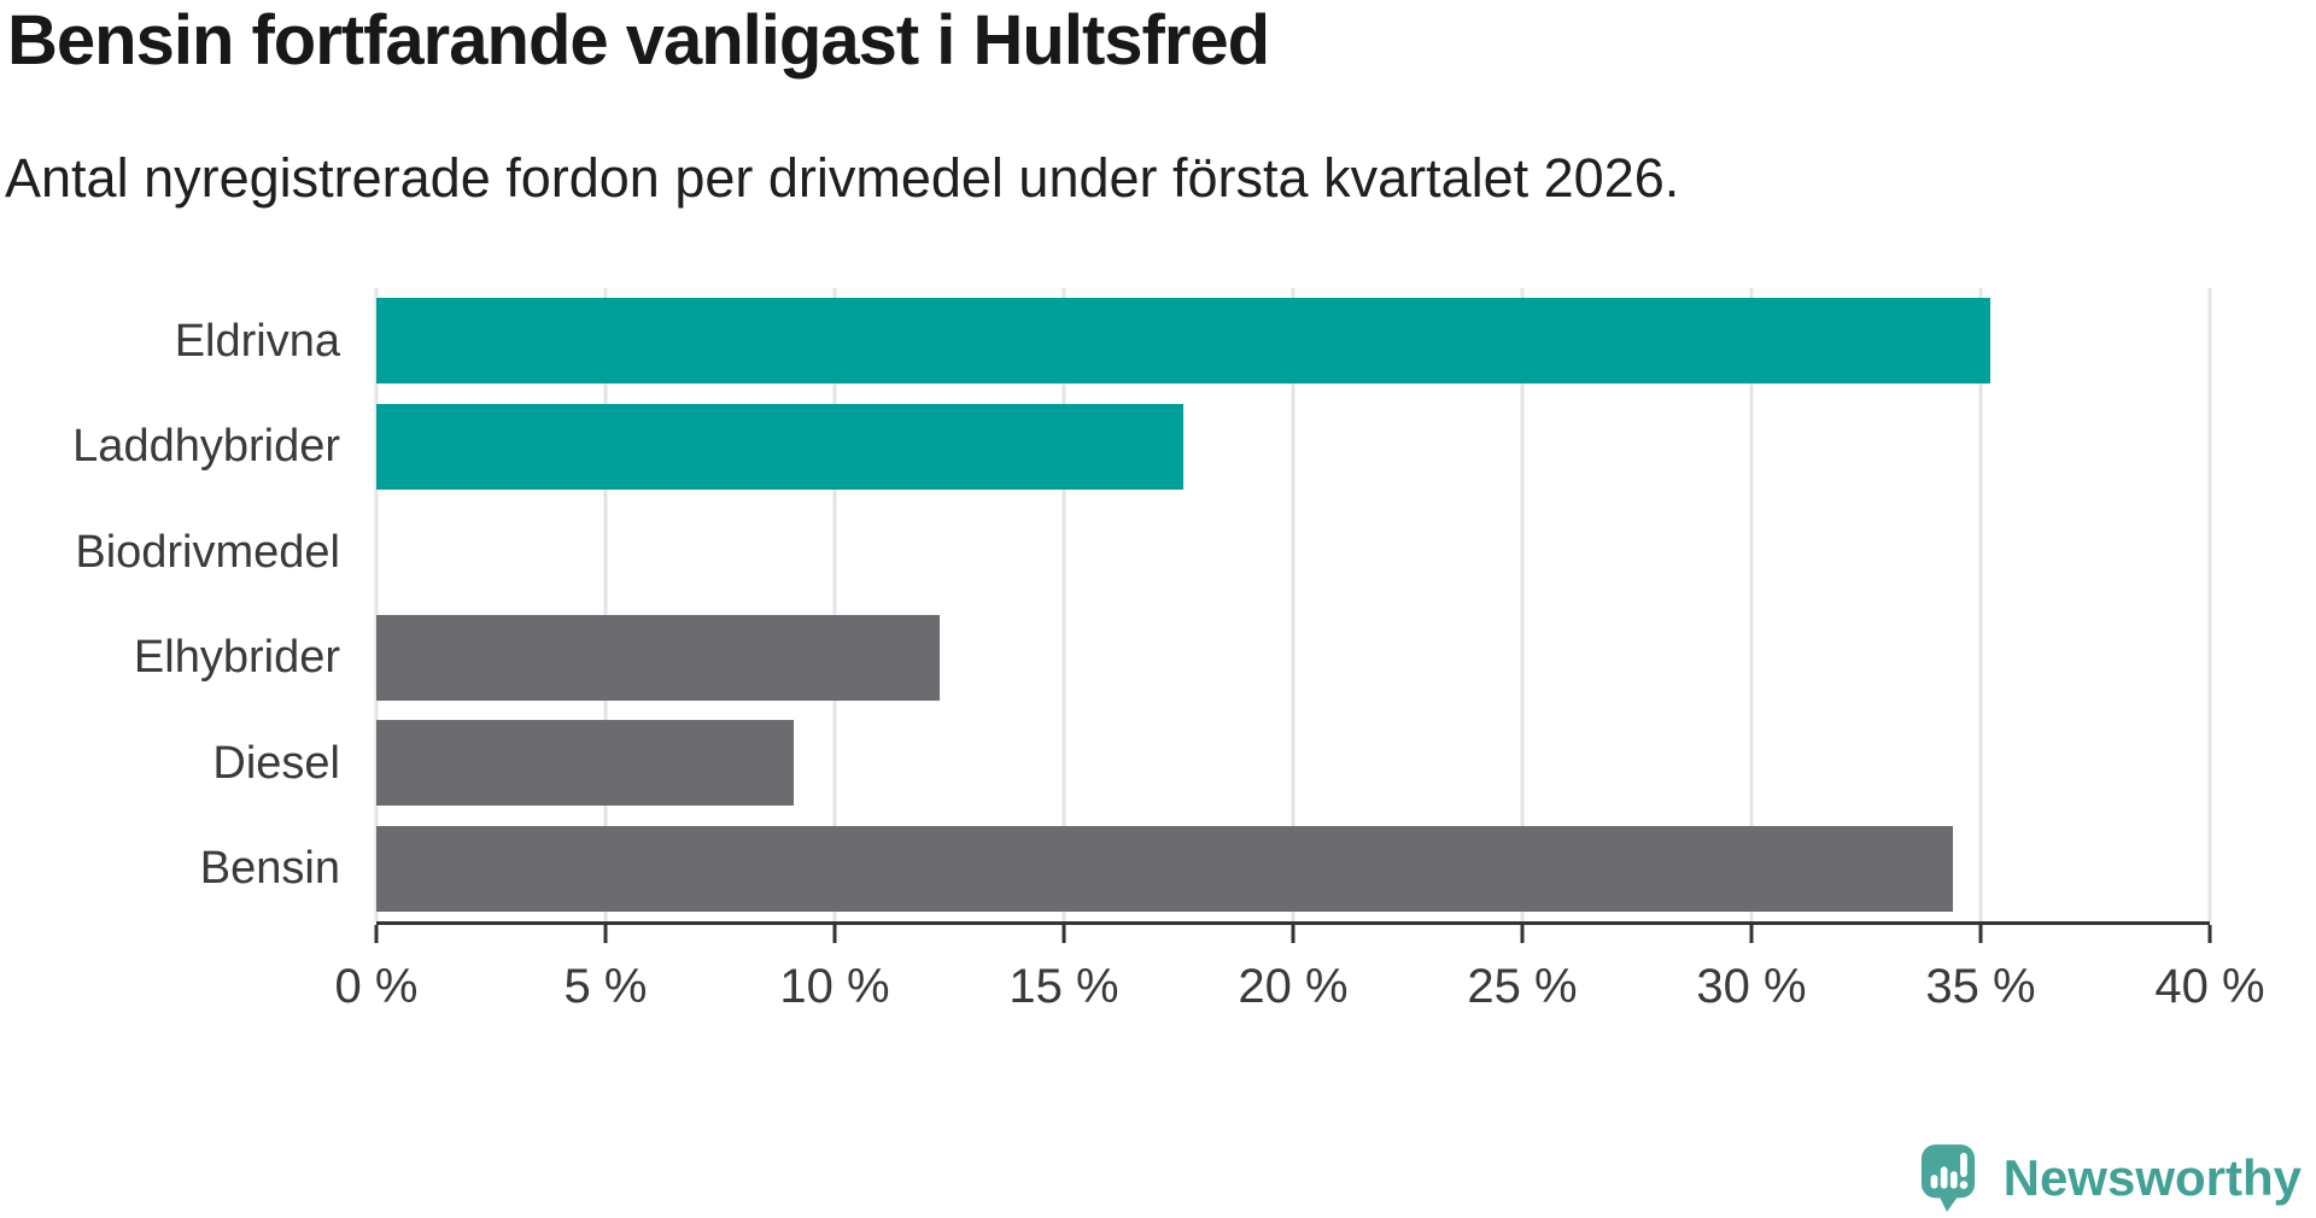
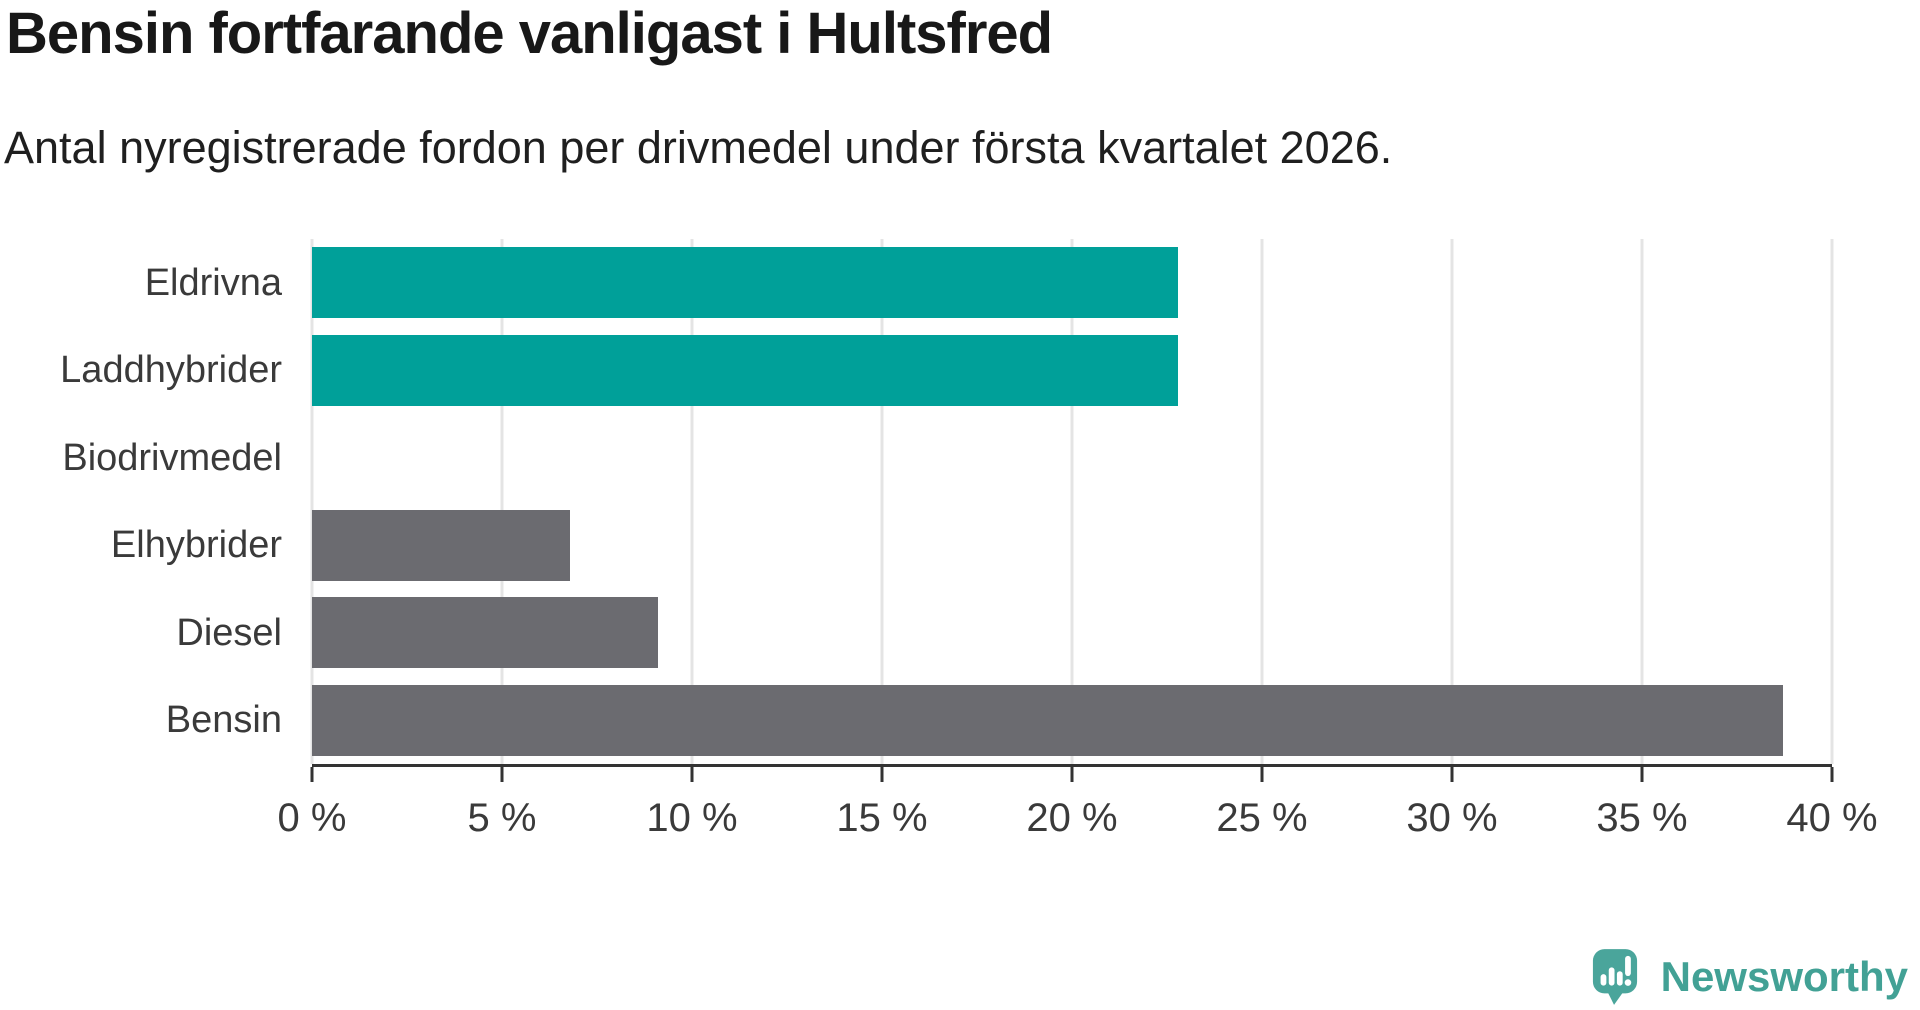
Eldrivna: 35.2% -> 22.8%
Laddhybrider: 17.6% -> 22.8%
Elhybrider: 12.3% -> 6.8%
Bensin: 34.4% -> 38.7%
